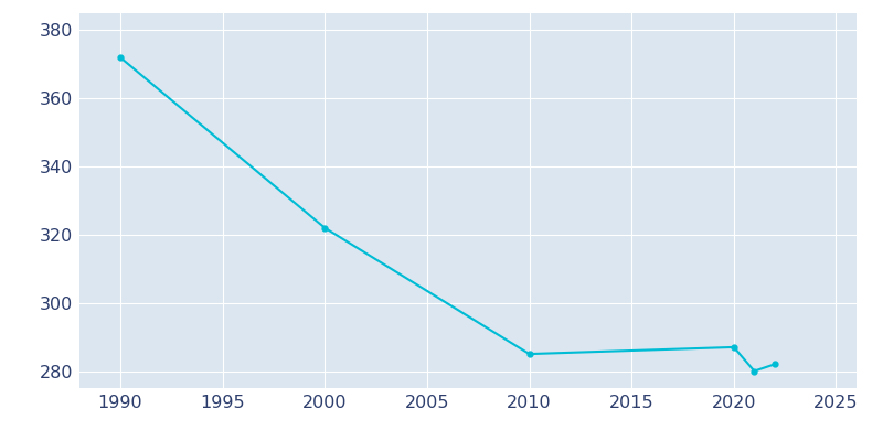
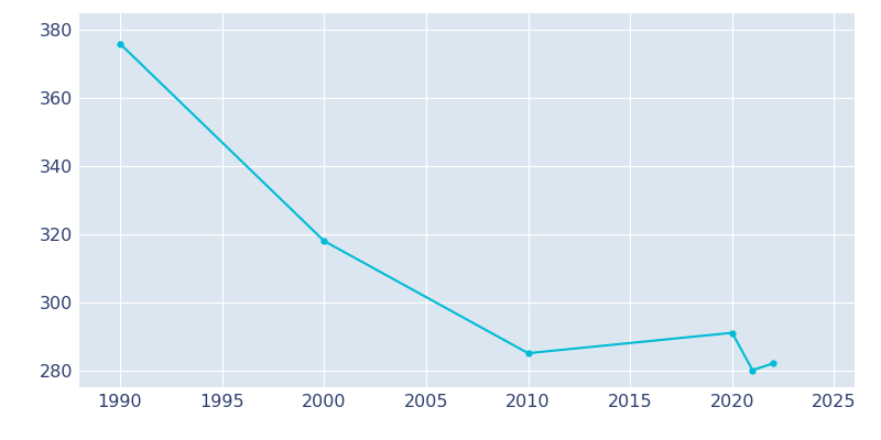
1990: 372 -> 376
2000: 322 -> 318
2020: 287 -> 291
